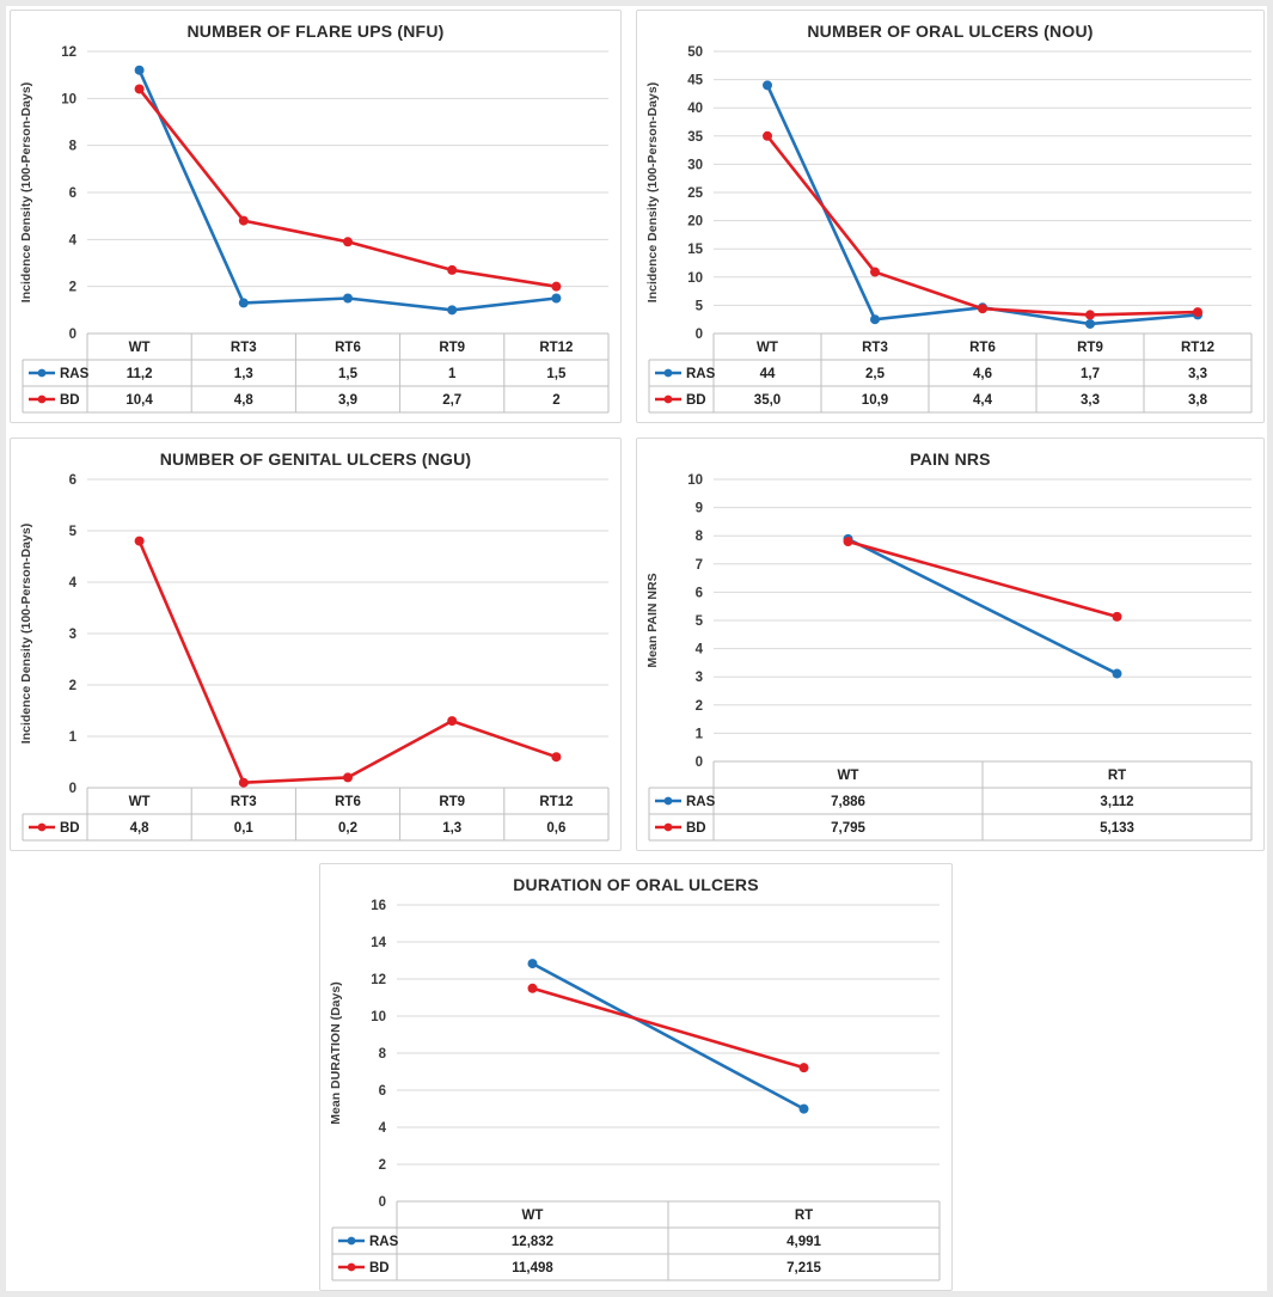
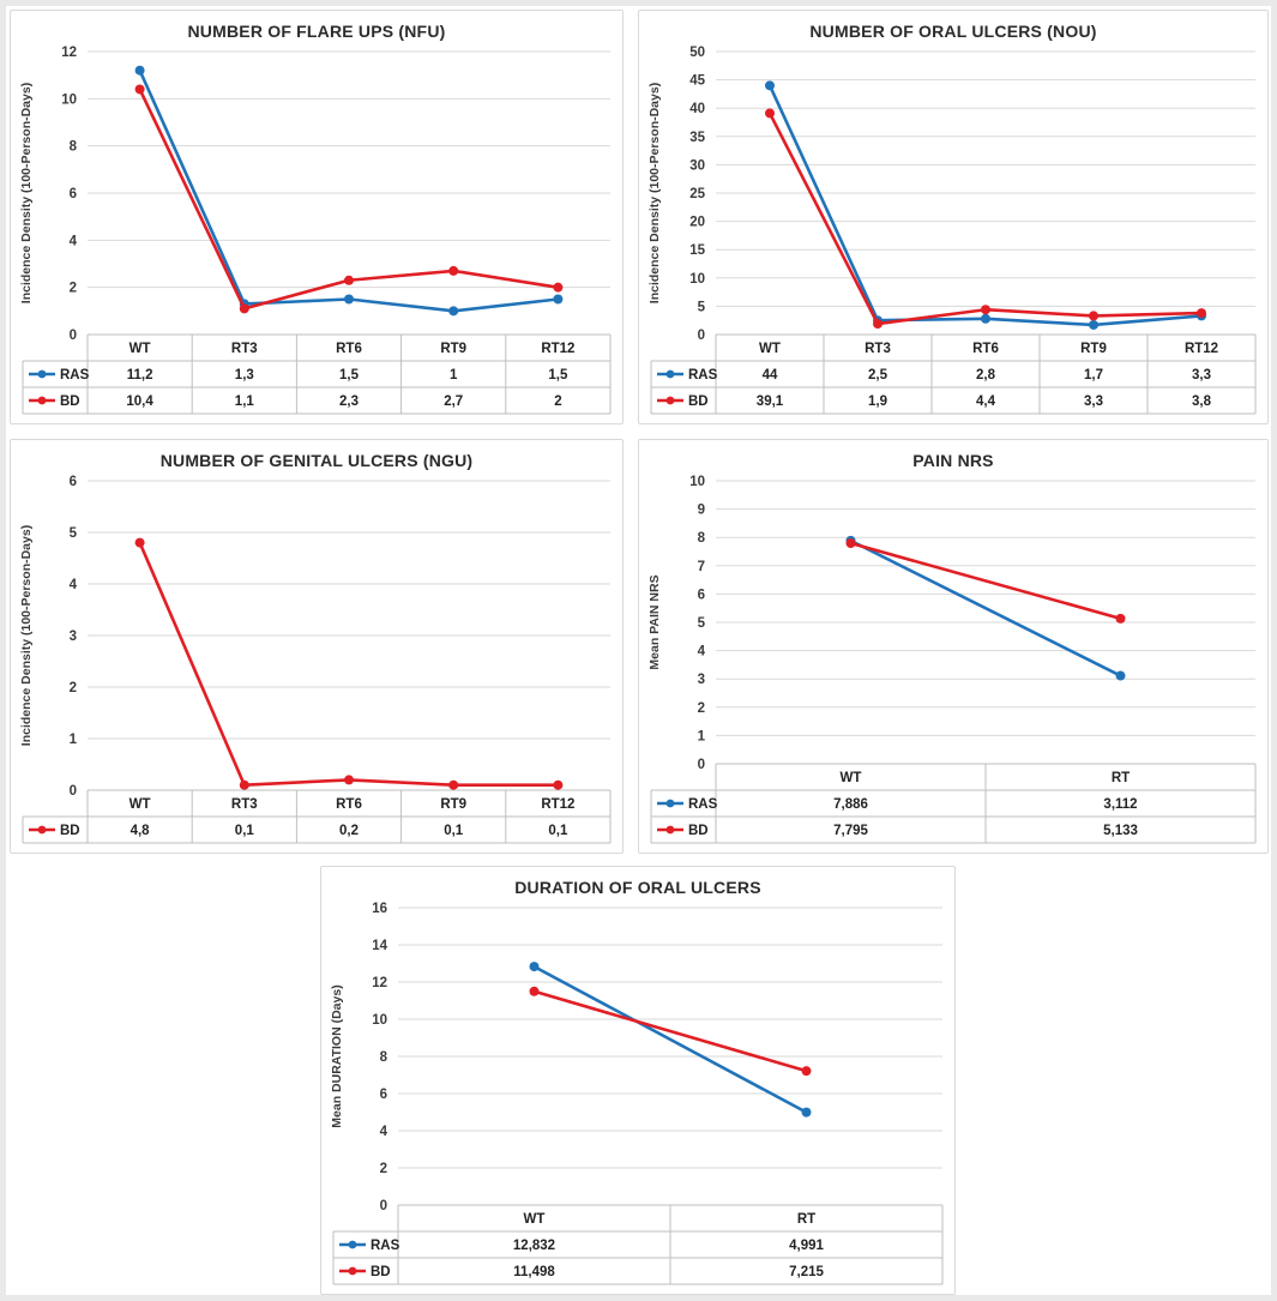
NUMBER OF FLARE UPS (NFU)/BD/RT3: 4,8 -> 1,1
NUMBER OF FLARE UPS (NFU)/BD/RT6: 3,9 -> 2,3
NUMBER OF ORAL ULCERS (NOU)/BD/WT: 35,0 -> 39,1
NUMBER OF ORAL ULCERS (NOU)/BD/RT3: 10,9 -> 1,9
NUMBER OF ORAL ULCERS (NOU)/RAS/RT6: 4,6 -> 2,8
NUMBER OF GENITAL ULCERS (NGU)/RT9: 1,3 -> 0,1
NUMBER OF GENITAL ULCERS (NGU)/RT12: 0,6 -> 0,1
